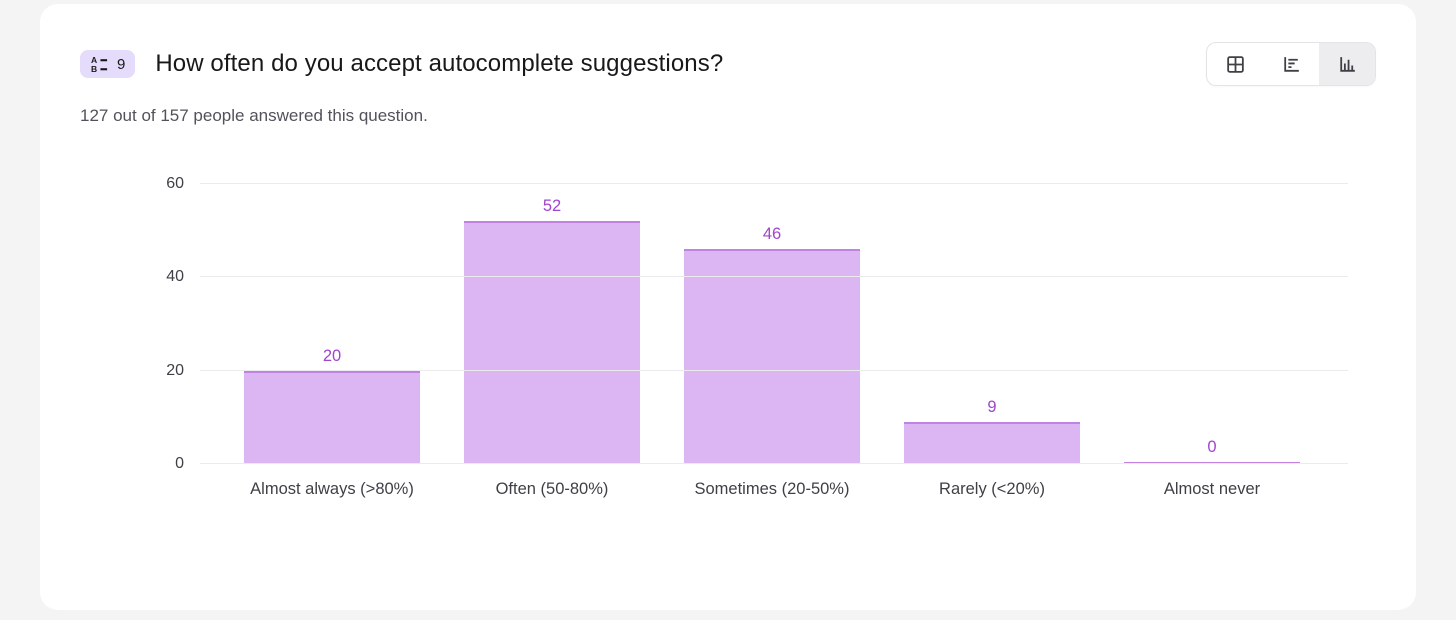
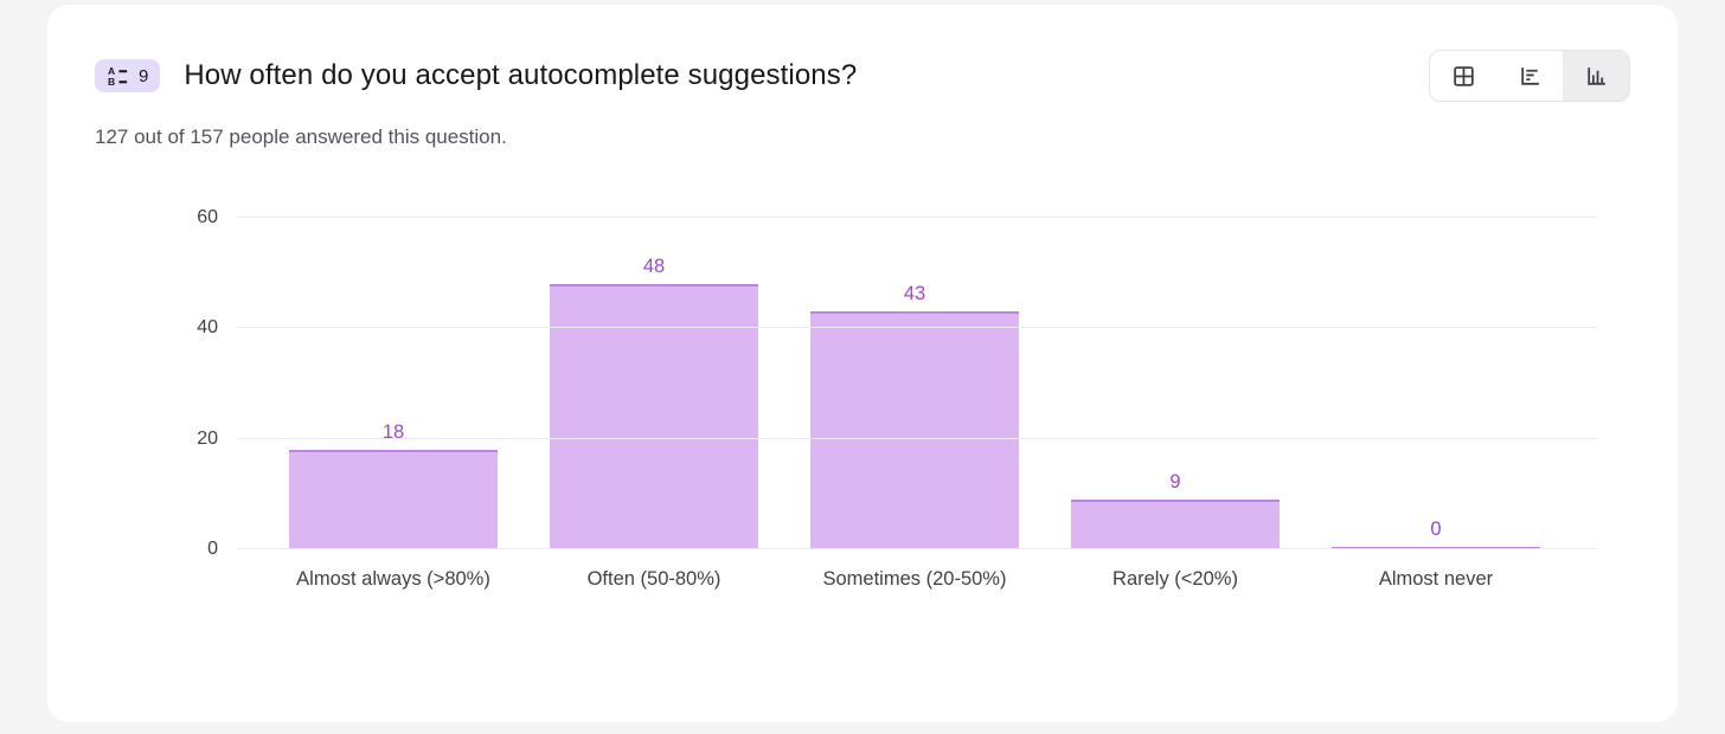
Almost always (>80%): 20 -> 18
Often (50-80%): 52 -> 48
Sometimes (20-50%): 46 -> 43
